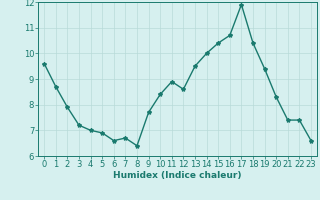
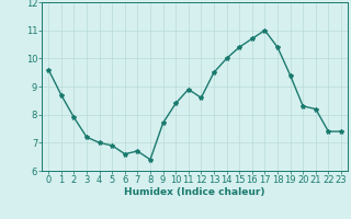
17: 11.9 -> 11.0
21: 7.4 -> 8.2
23: 6.6 -> 7.4
